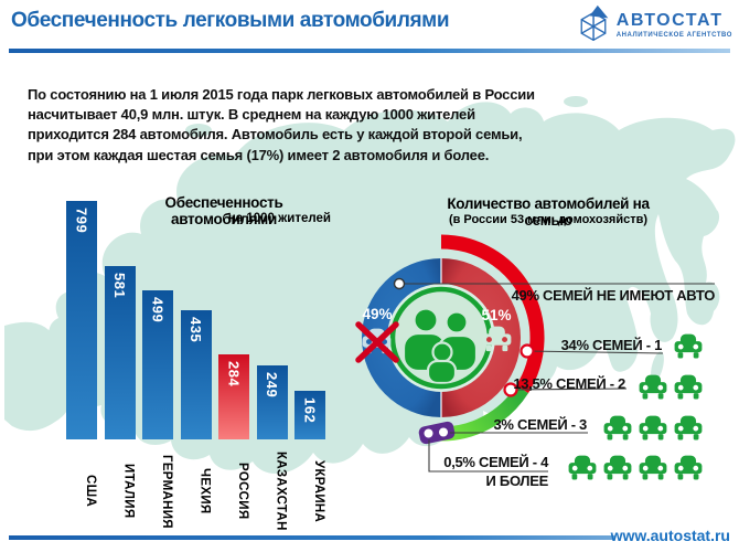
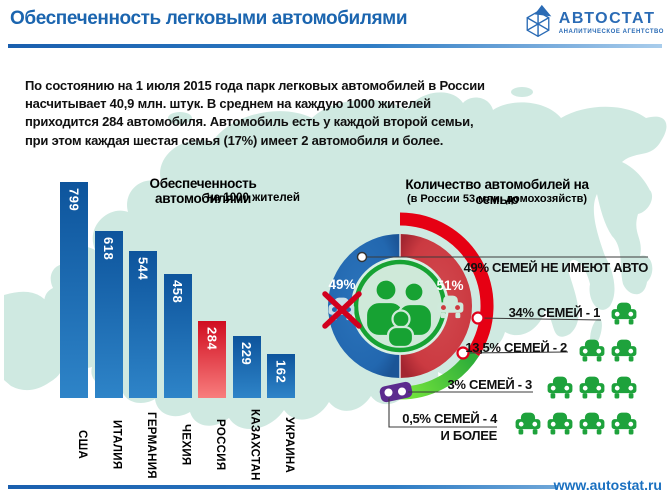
Обеспеченность автомобилями/ИТАЛИЯ: 581 -> 618
Обеспеченность автомобилями/ГЕРМАНИЯ: 499 -> 544
Обеспеченность автомобилями/ЧЕХИЯ: 435 -> 458
Обеспеченность автомобилями/КАЗАХСТАН: 249 -> 229
